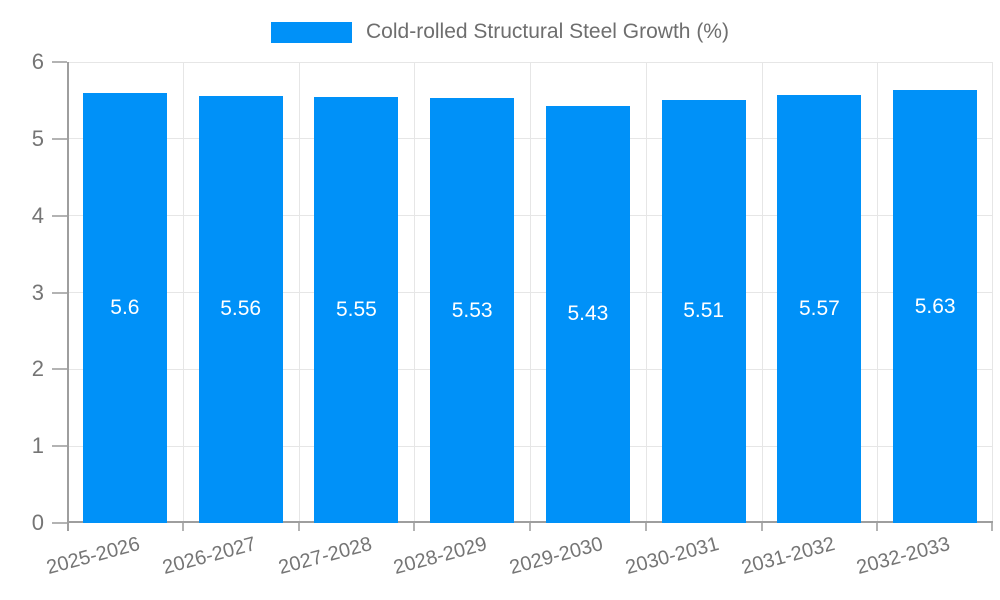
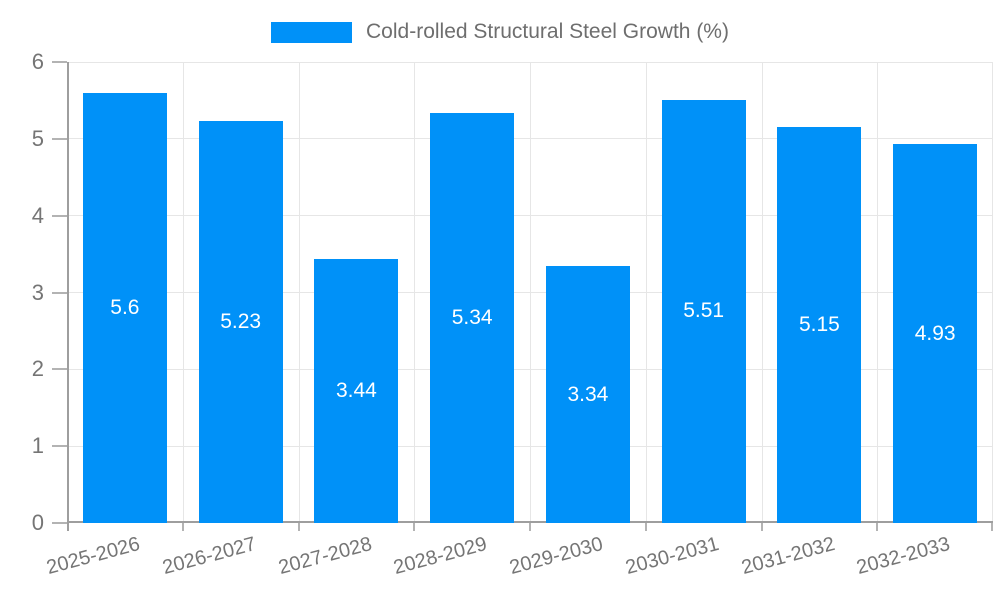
2026-2027: 5.56 -> 5.23
2027-2028: 5.55 -> 3.44
2028-2029: 5.53 -> 5.34
2029-2030: 5.43 -> 3.34
2031-2032: 5.57 -> 5.15
2032-2033: 5.63 -> 4.93
